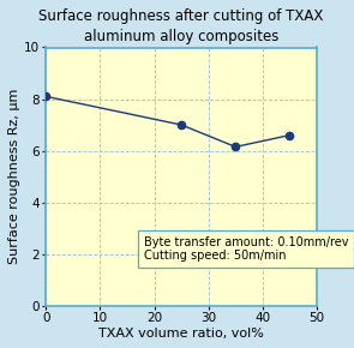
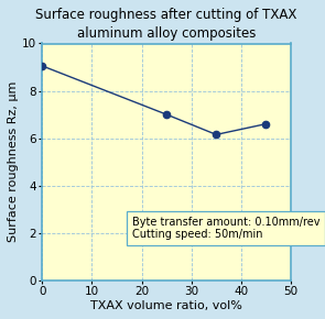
0: 8.10 -> 9.05
